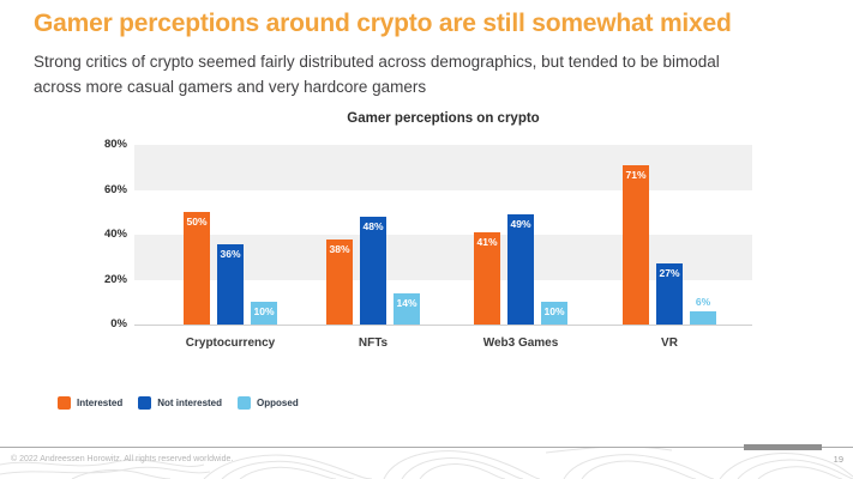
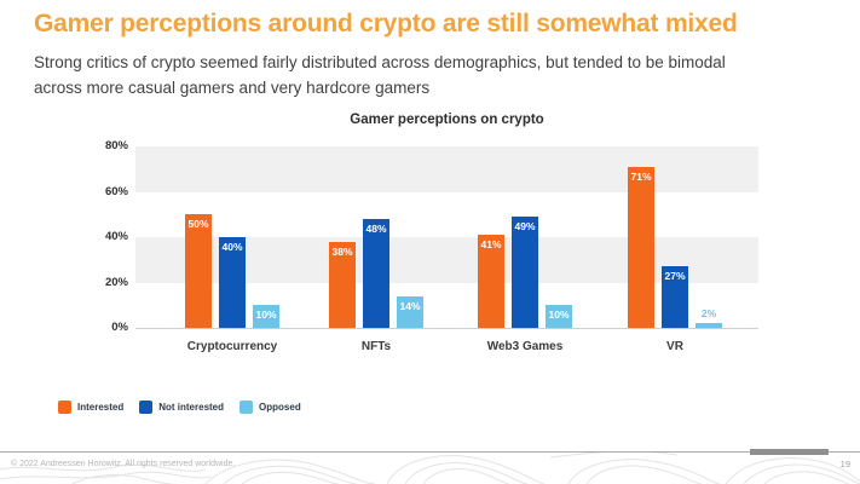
Not interested/Cryptocurrency: 36% -> 40%
Opposed/VR: 6% -> 2%
